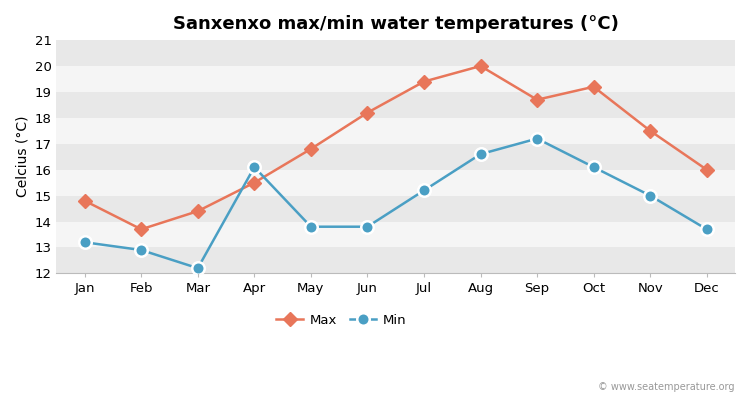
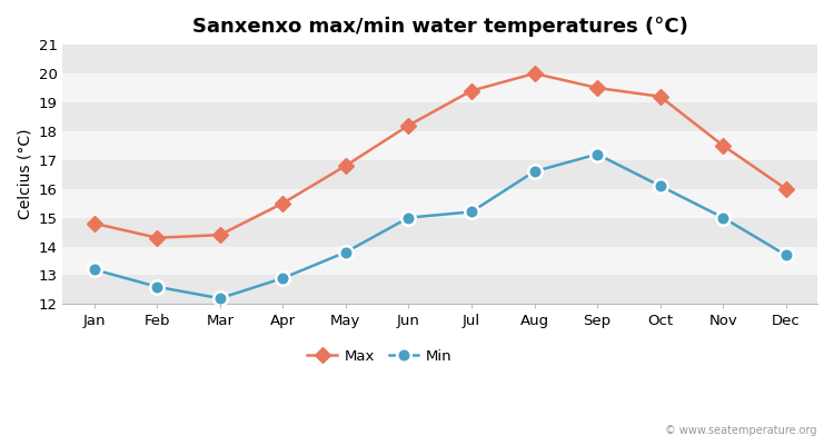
Max/Feb: 13.7 -> 14.3
Min/Feb: 12.9 -> 12.6
Min/Apr: 16.1 -> 12.9
Min/Jun: 13.8 -> 15.0
Max/Sep: 18.7 -> 19.5
